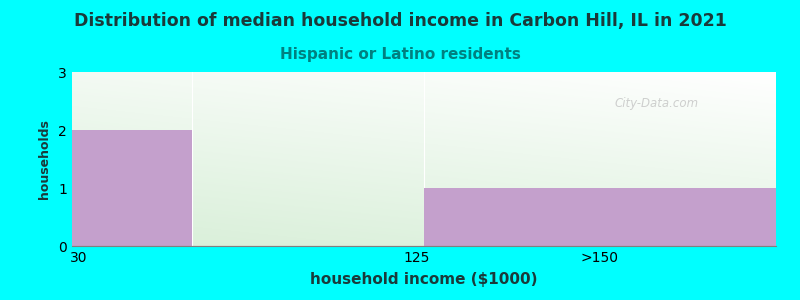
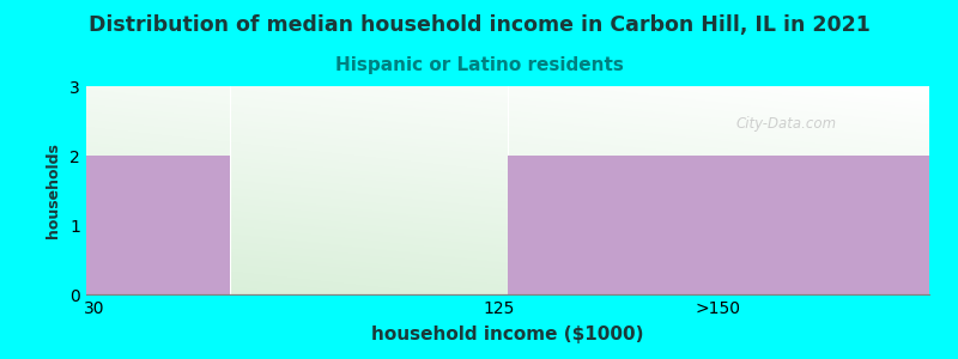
>150: 1 -> 2
